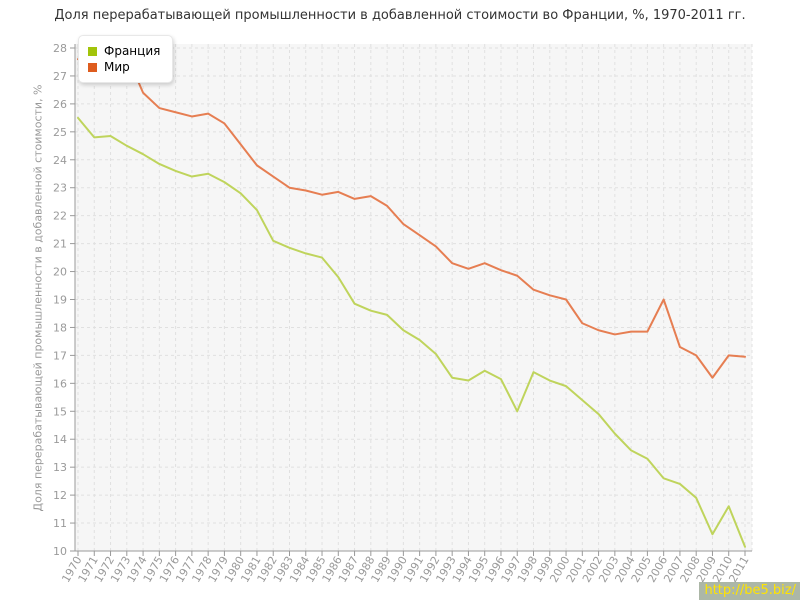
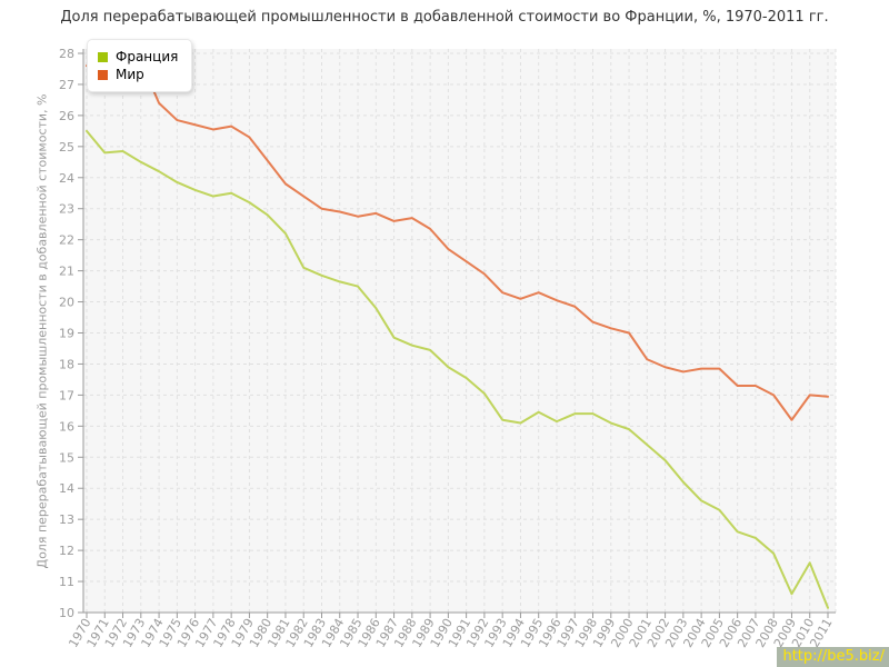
Франция/1997: 15.0 -> 16.4
Мир/2006: 19.0 -> 17.3
